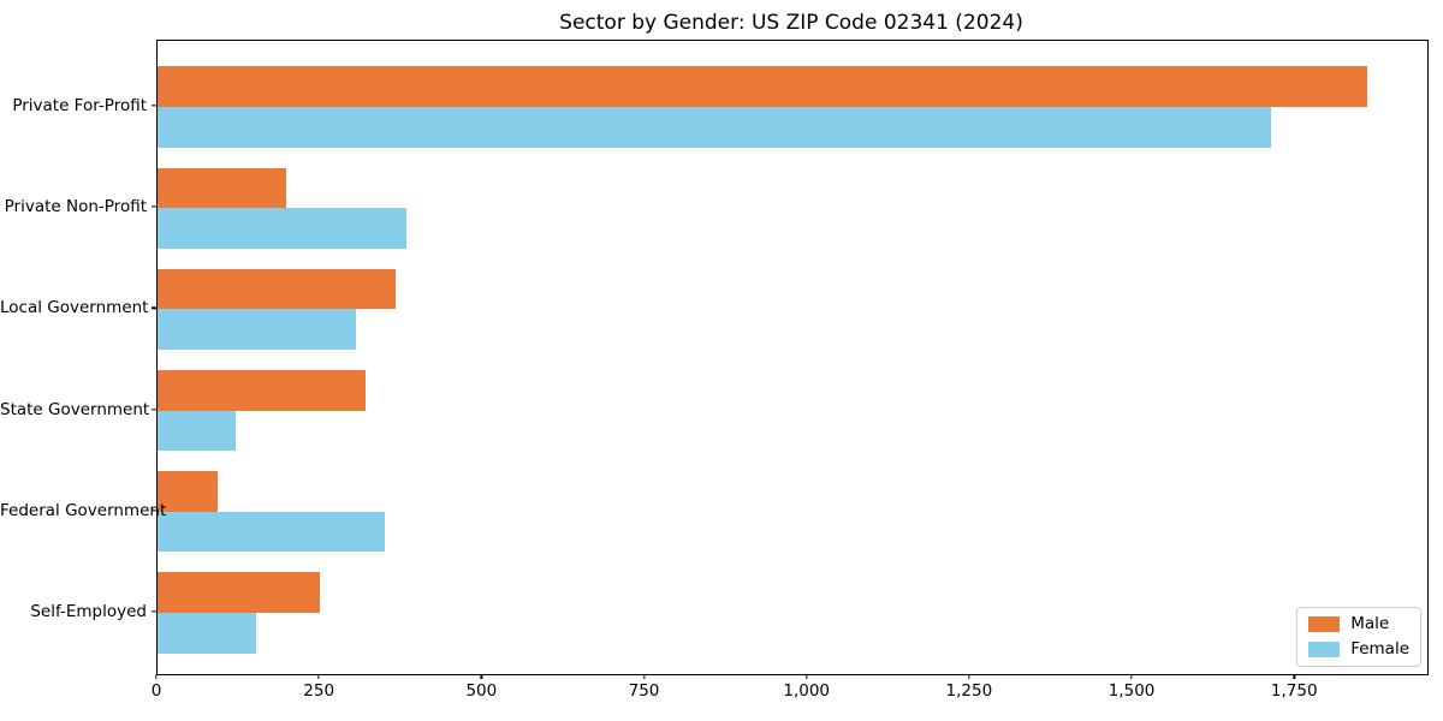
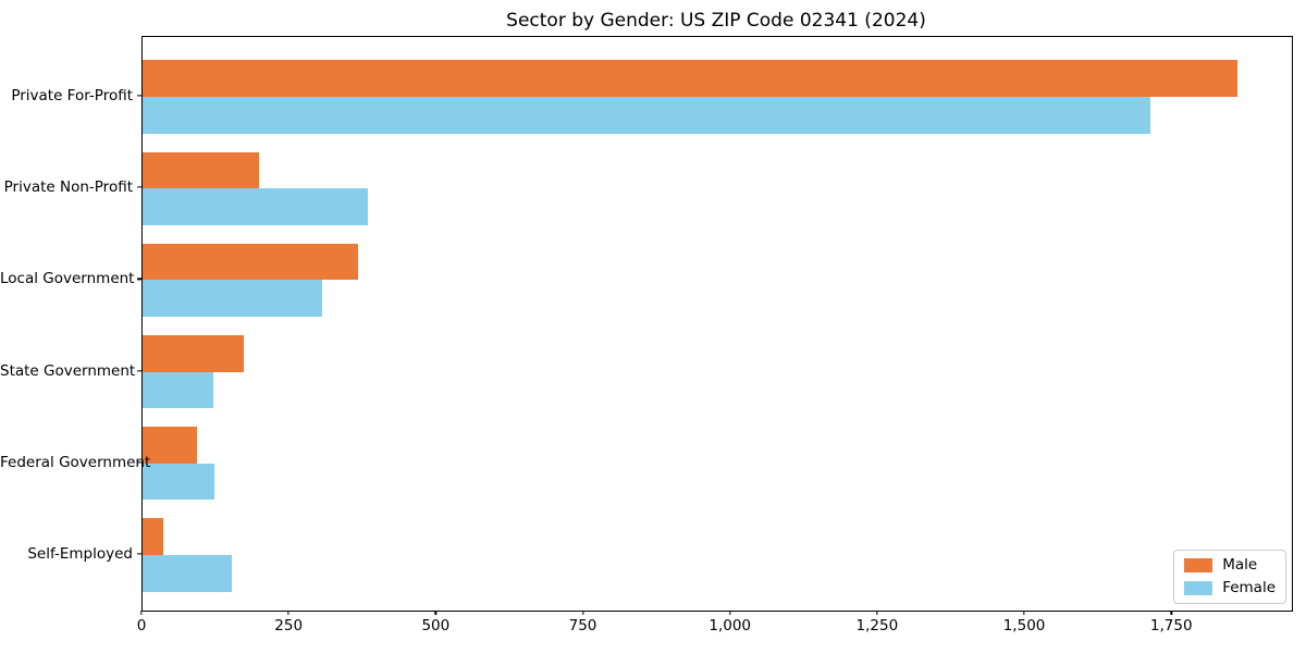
Male/State Government: 320 -> 170
Female/Federal Government: 350 -> 120
Male/Self-Employed: 250 -> 40
